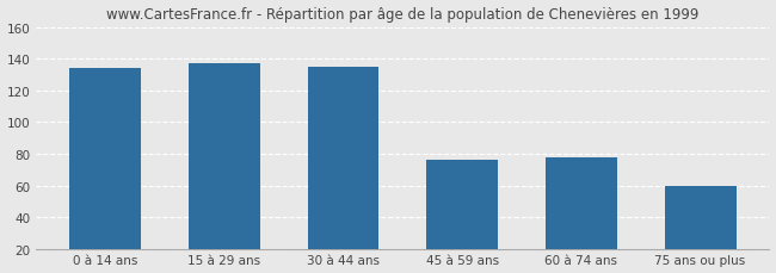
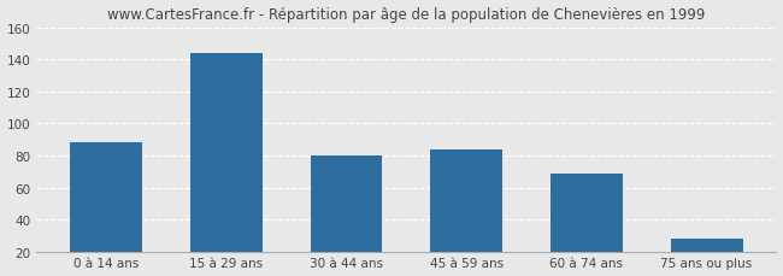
0 à 14 ans: 134 -> 88
15 à 29 ans: 137 -> 144
30 à 44 ans: 135 -> 80
45 à 59 ans: 76 -> 84
60 à 74 ans: 78 -> 69
75 ans ou plus: 60 -> 28
